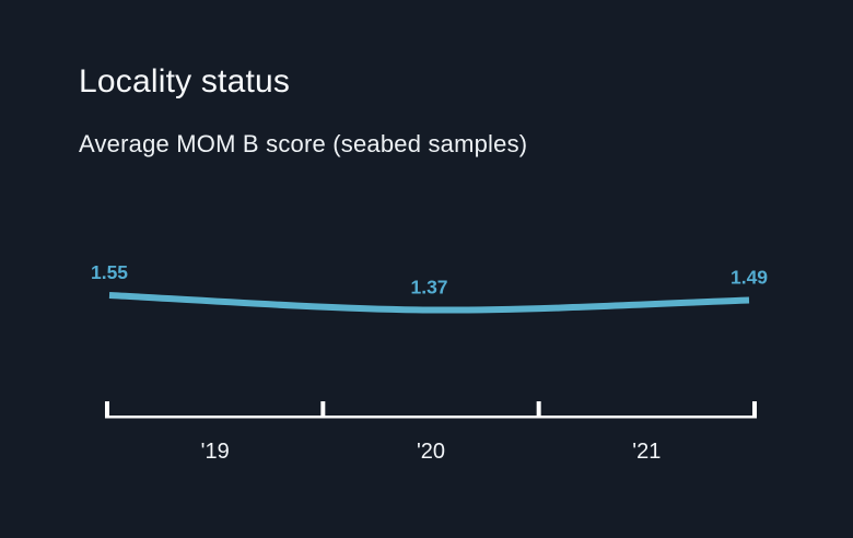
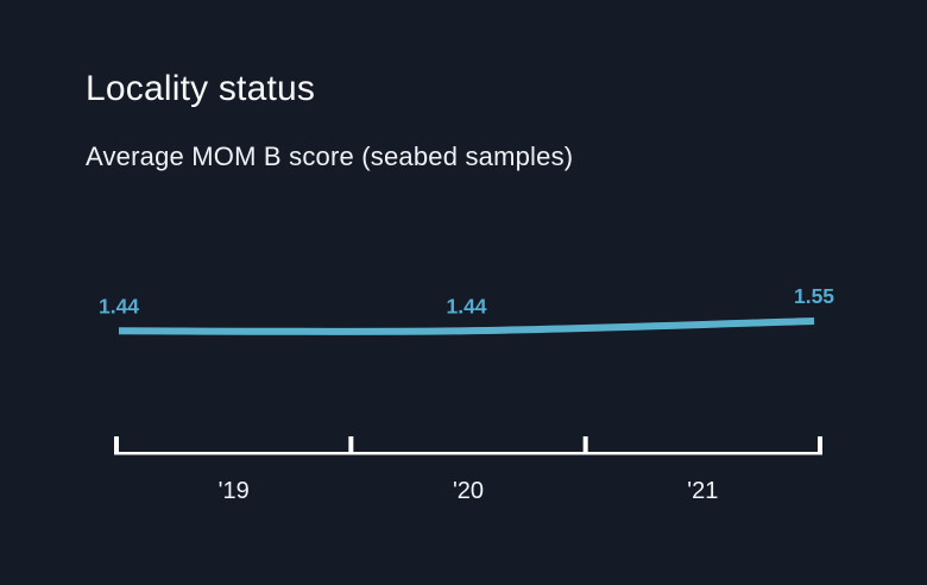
'19: 1.55 -> 1.44
'20: 1.37 -> 1.44
'21: 1.49 -> 1.55
